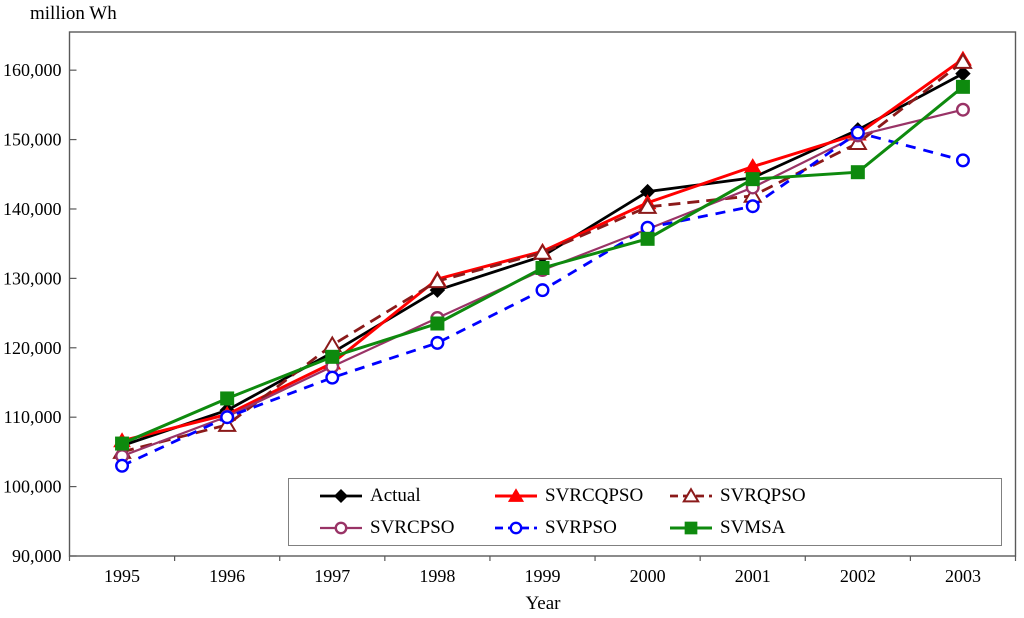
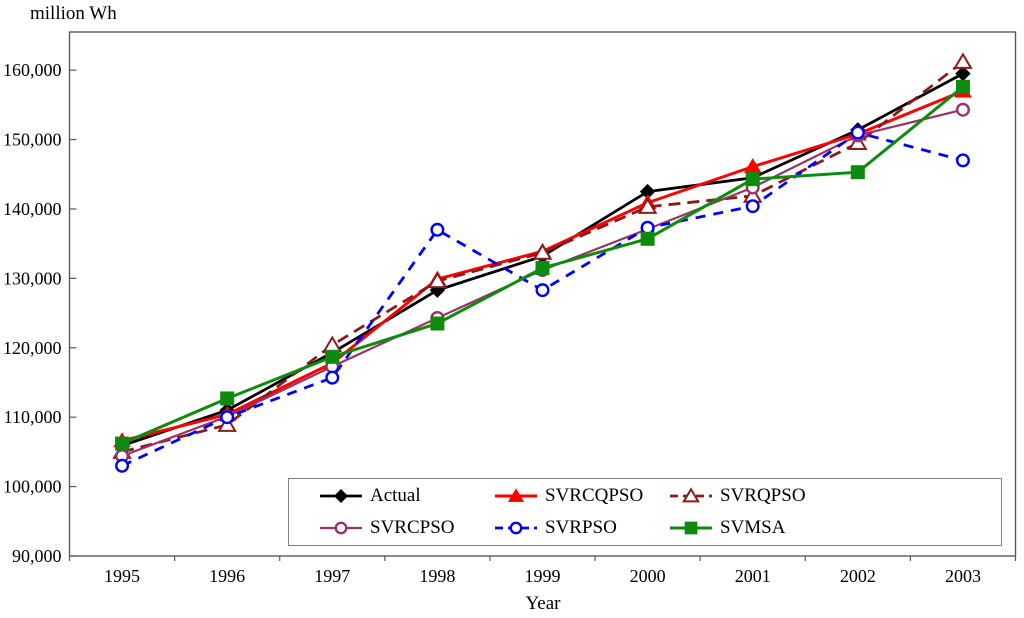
SVRPSO/1998: 121000 -> 137000
SVRCQPSO/2003: 162000 -> 157000
